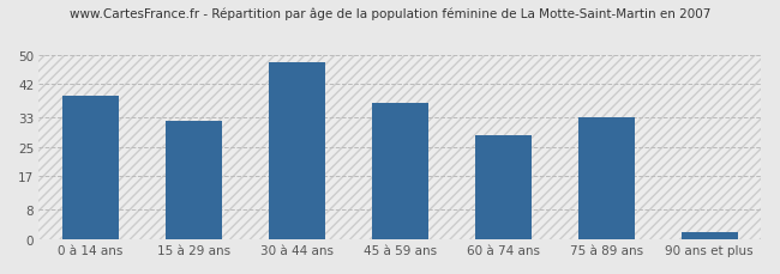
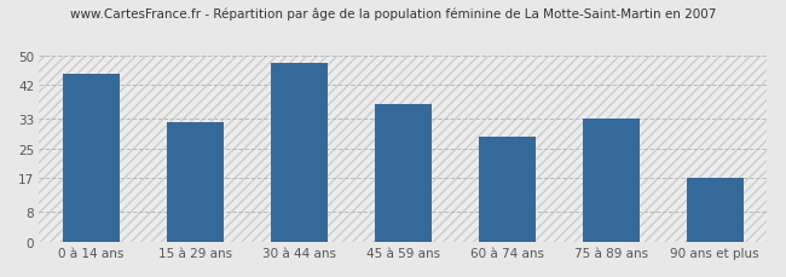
0 à 14 ans: 39 -> 45
90 ans et plus: 2 -> 17
